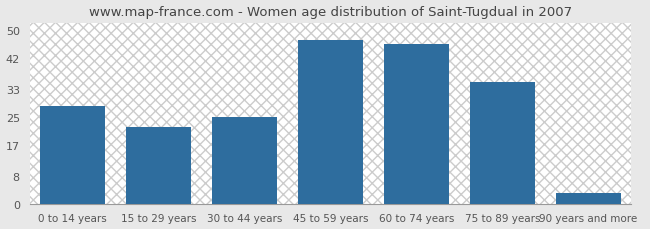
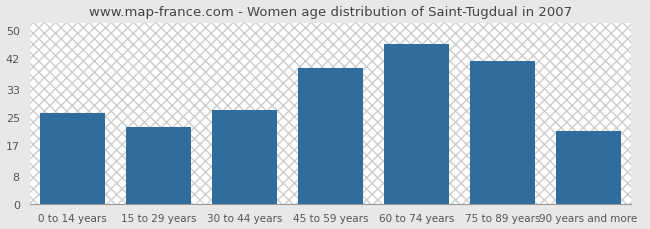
0 to 14 years: 28 -> 26
30 to 44 years: 25 -> 27
45 to 59 years: 47 -> 39
75 to 89 years: 35 -> 41
90 years and more: 3 -> 21
